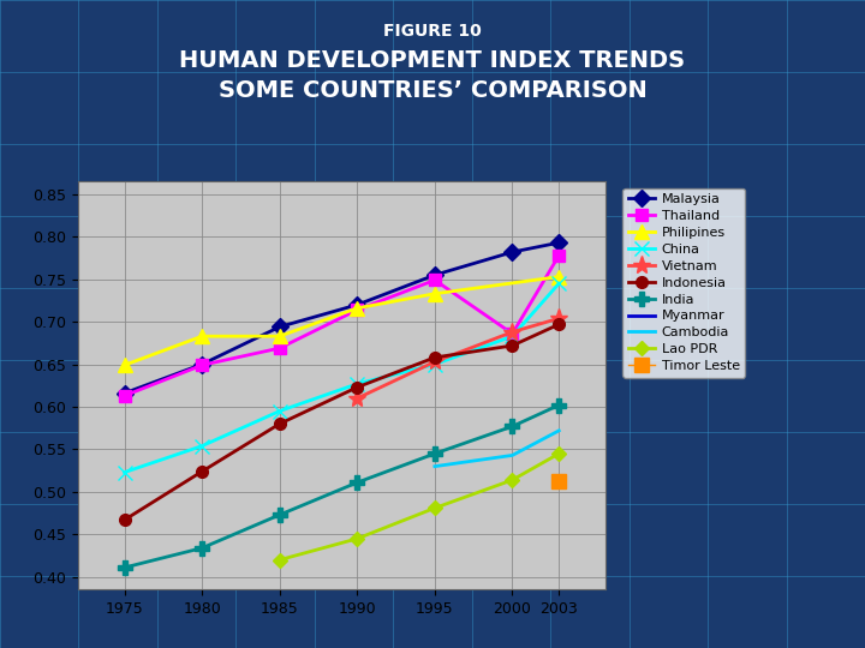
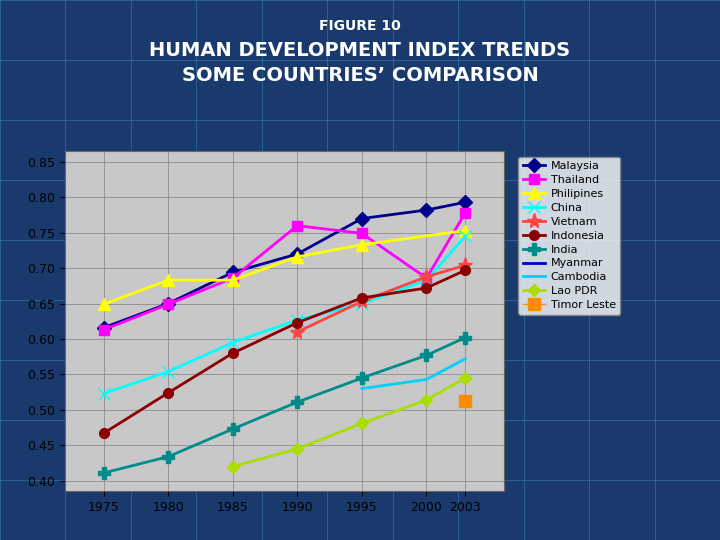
Thailand/1985: 0.669 -> 0.686
Thailand/1990: 0.714 -> 0.760
Malaysia/1995: 0.755 -> 0.770
